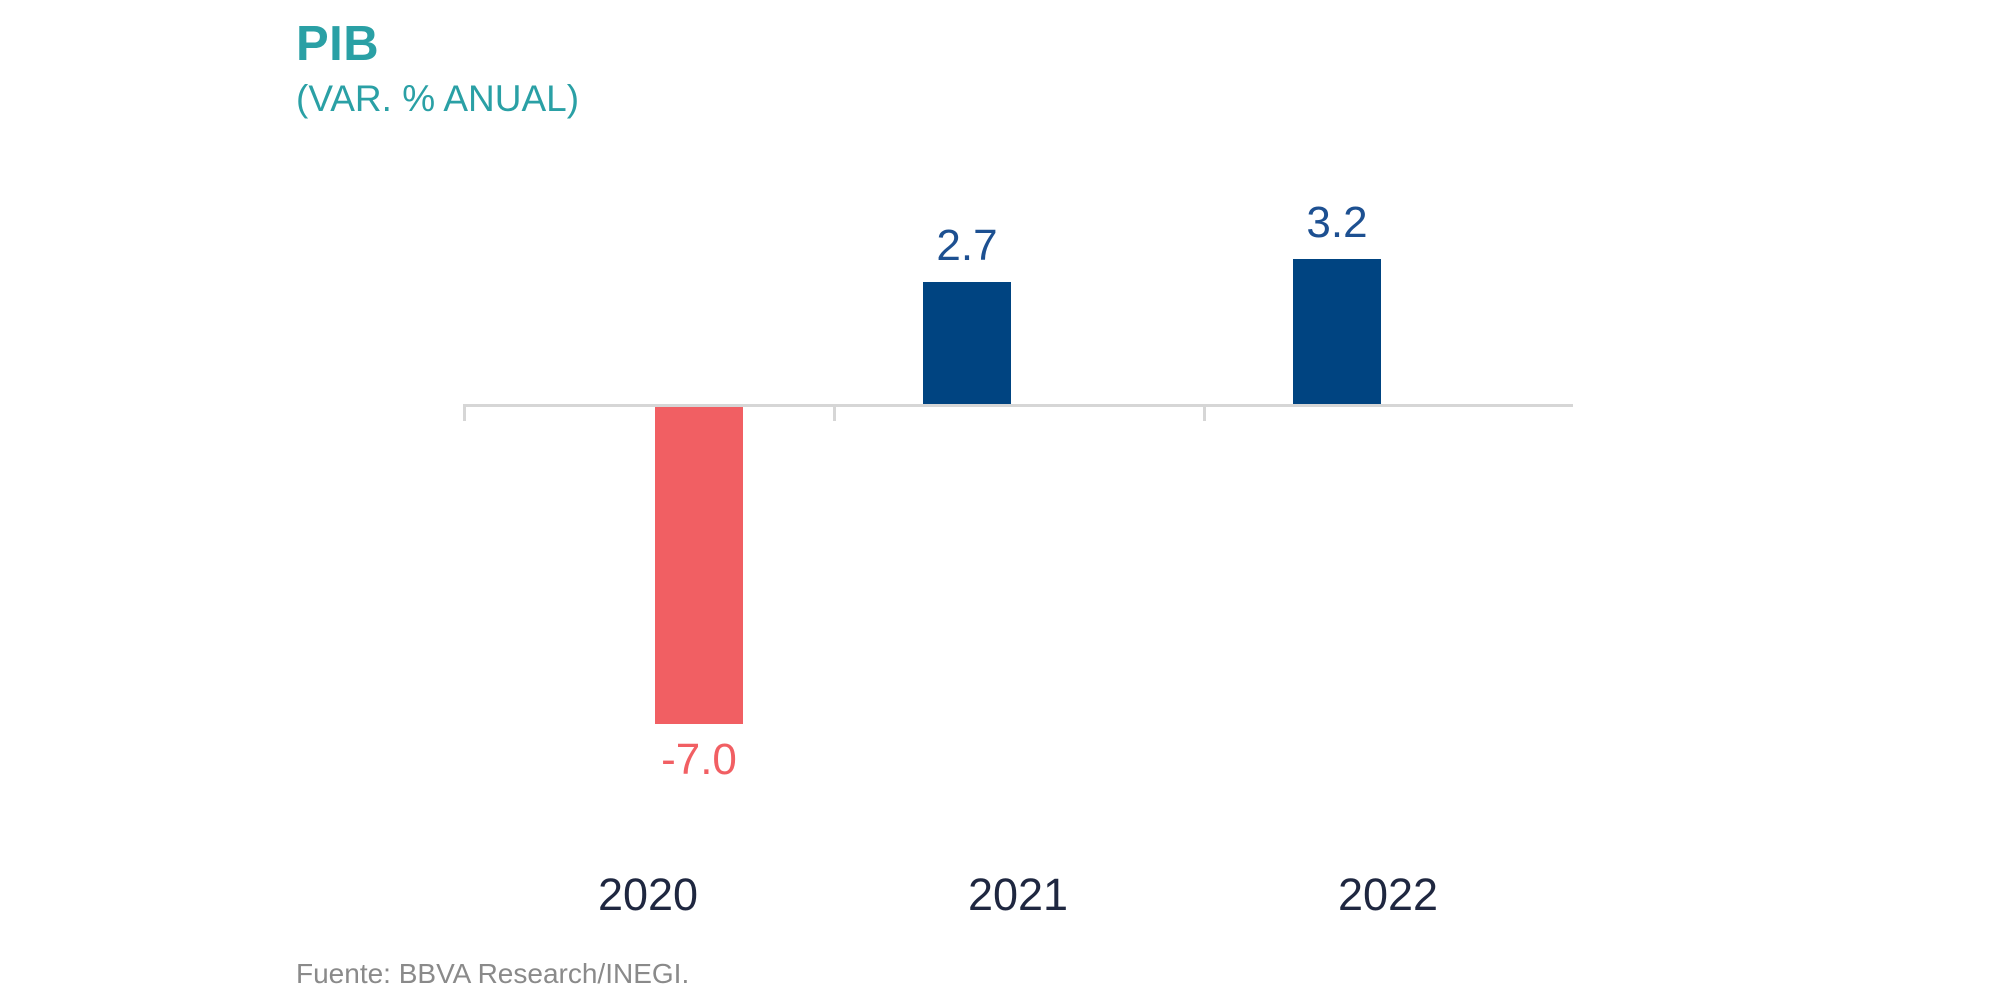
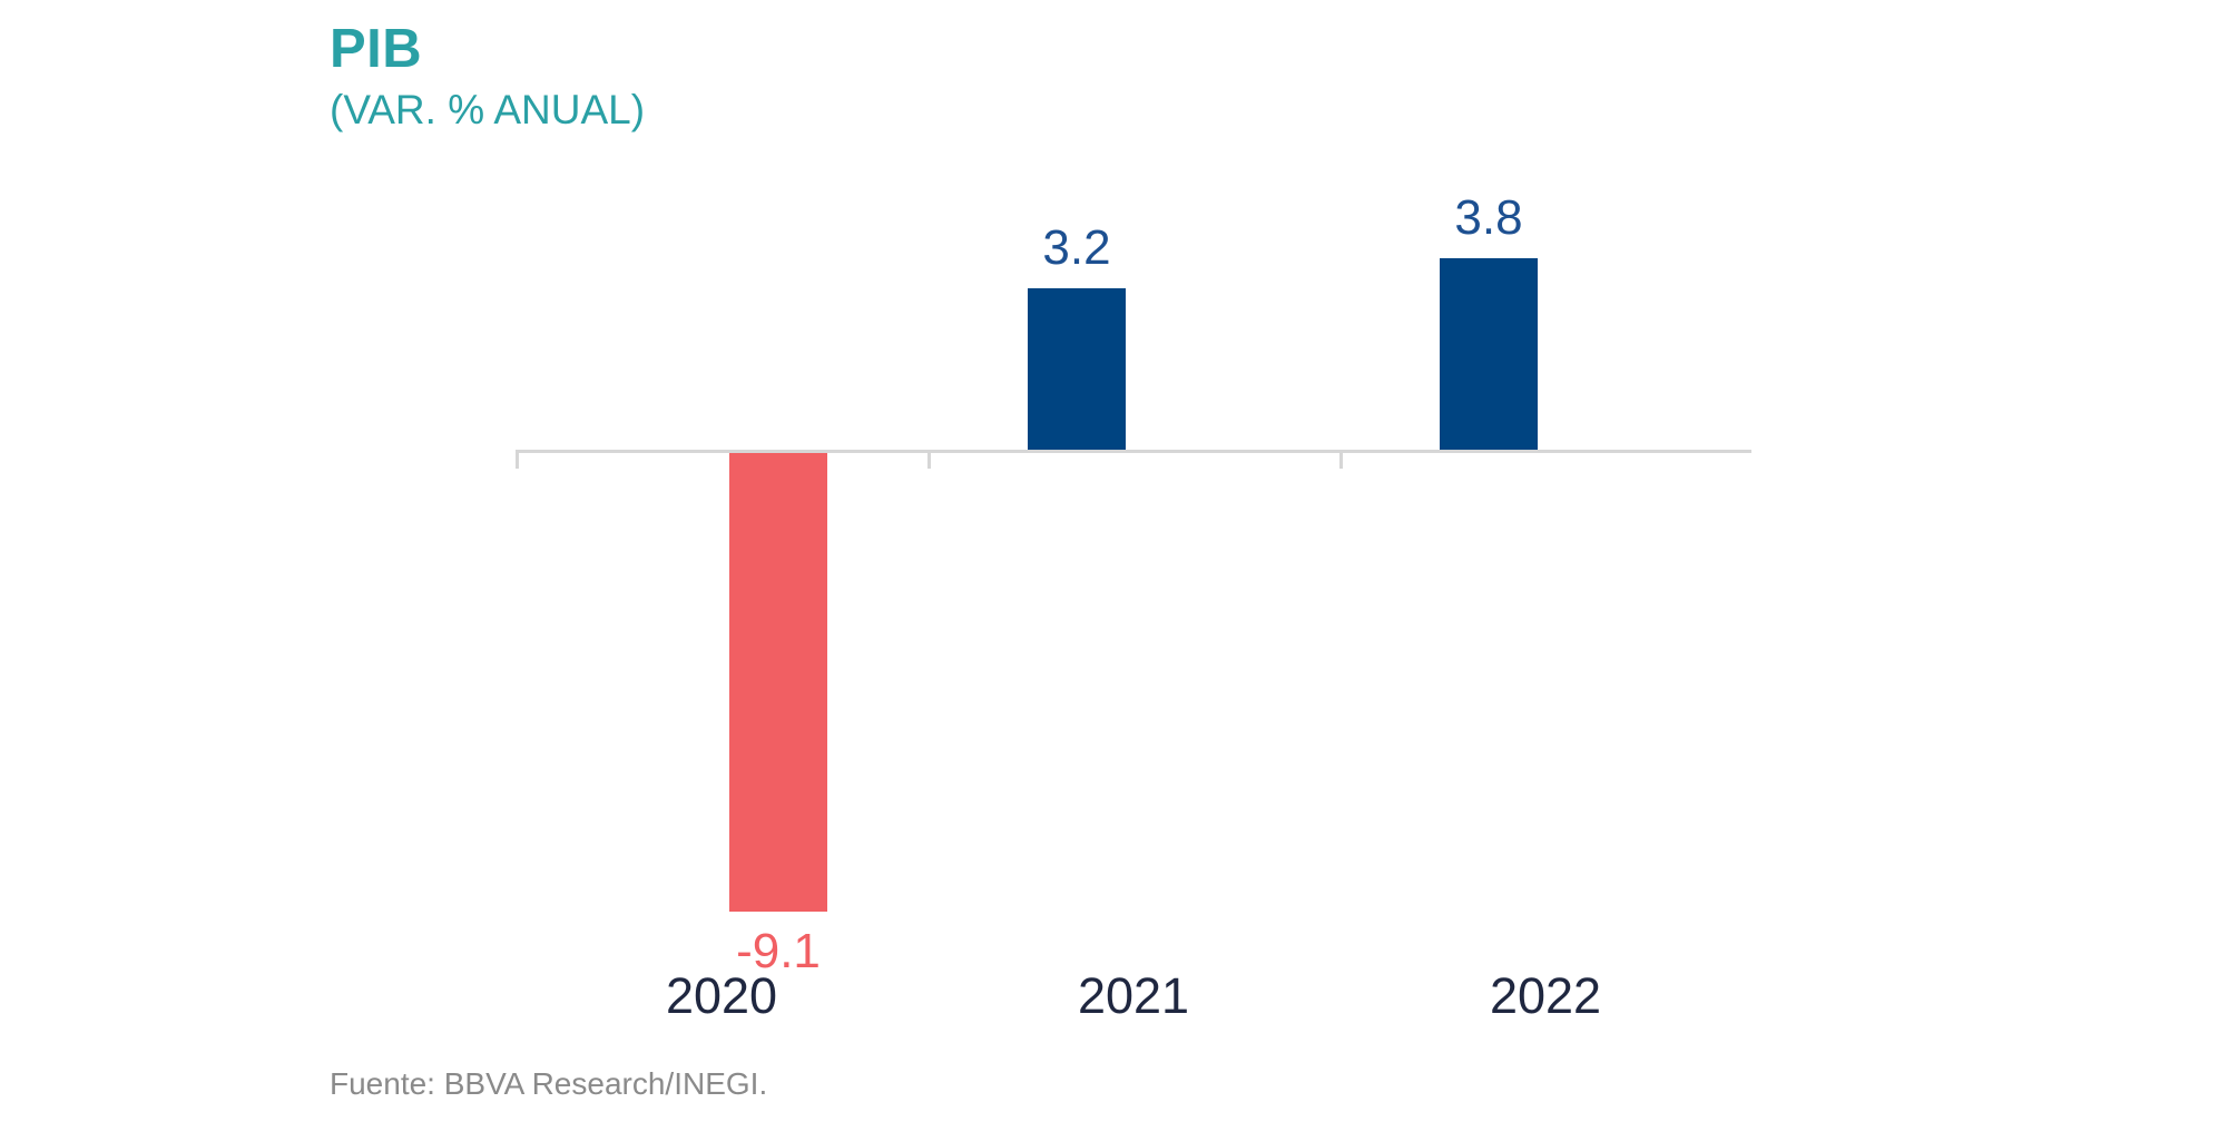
2020: -7.0 -> -9.1
2021: 2.7 -> 3.2
2022: 3.2 -> 3.8
